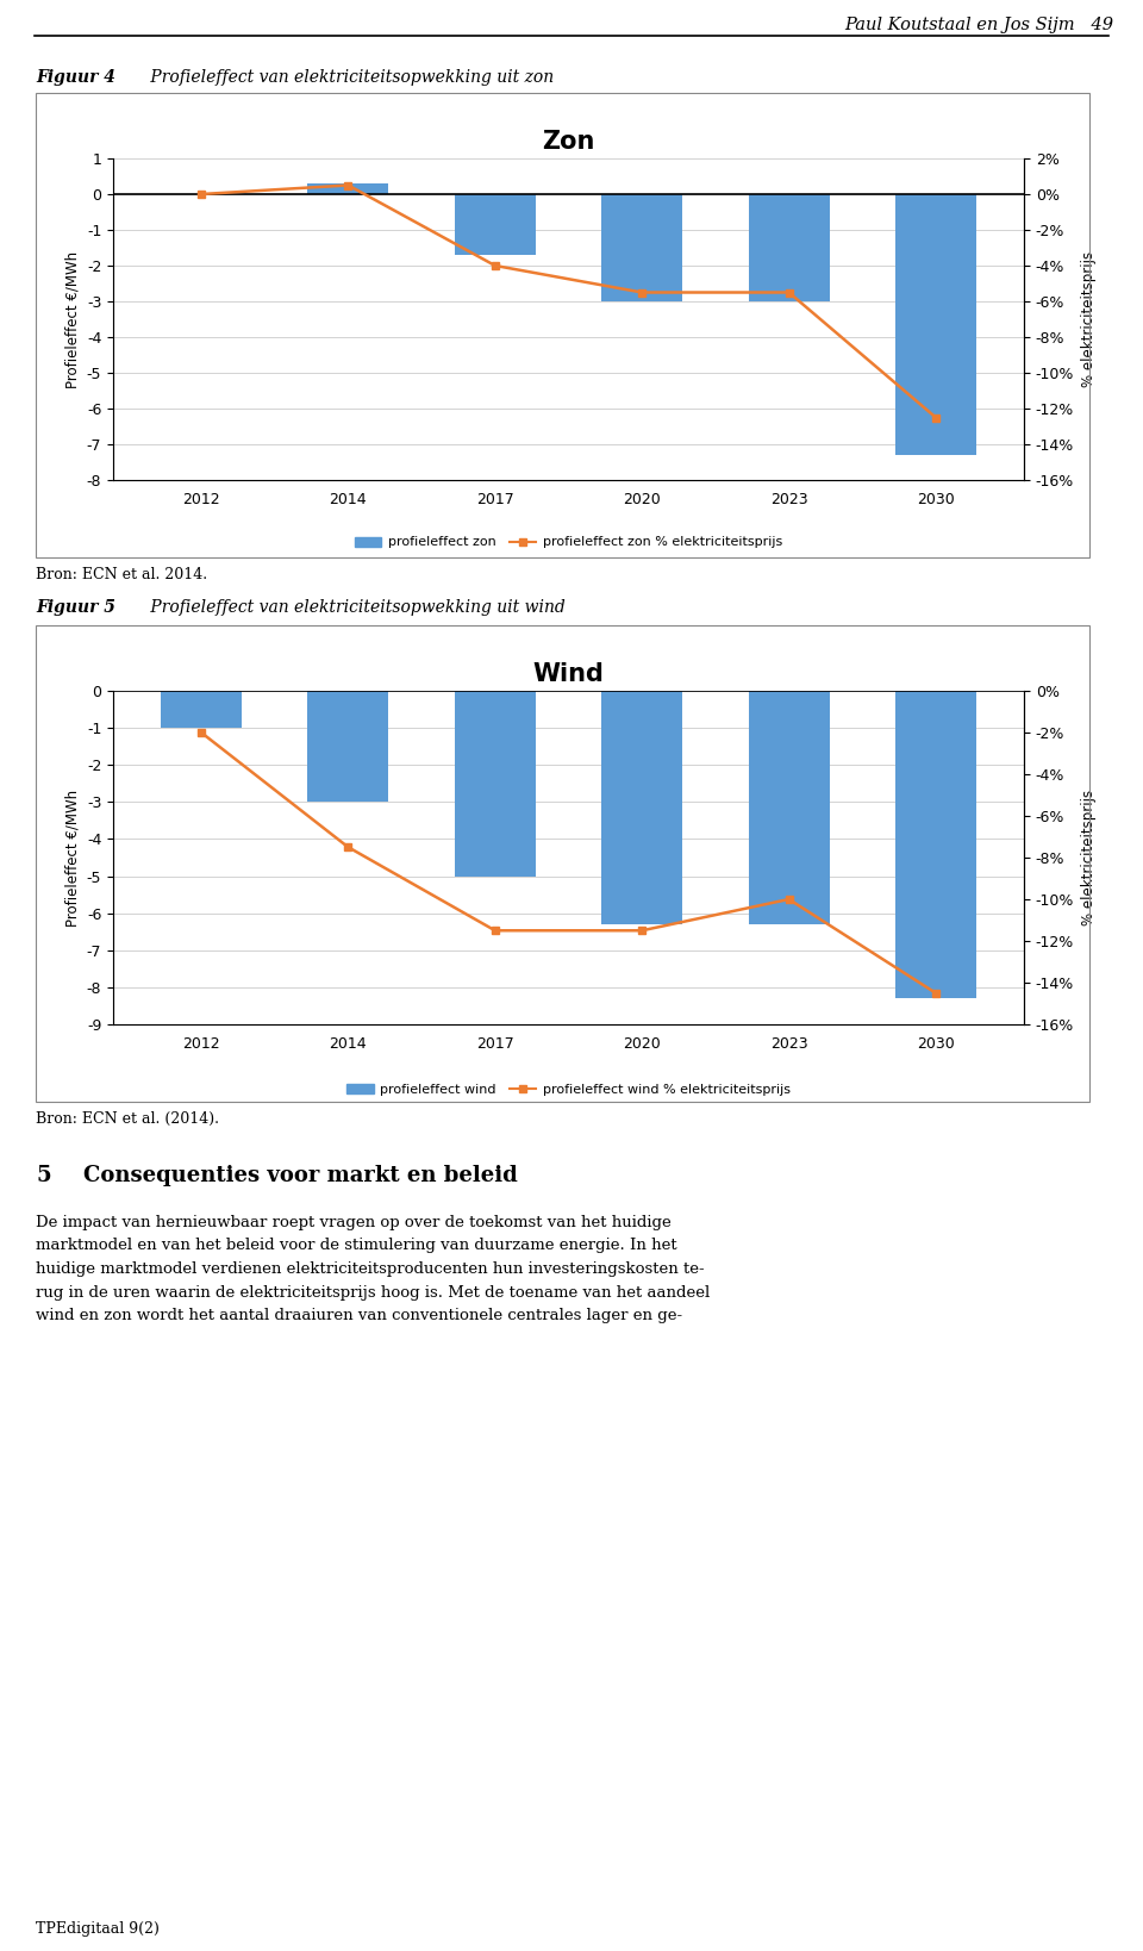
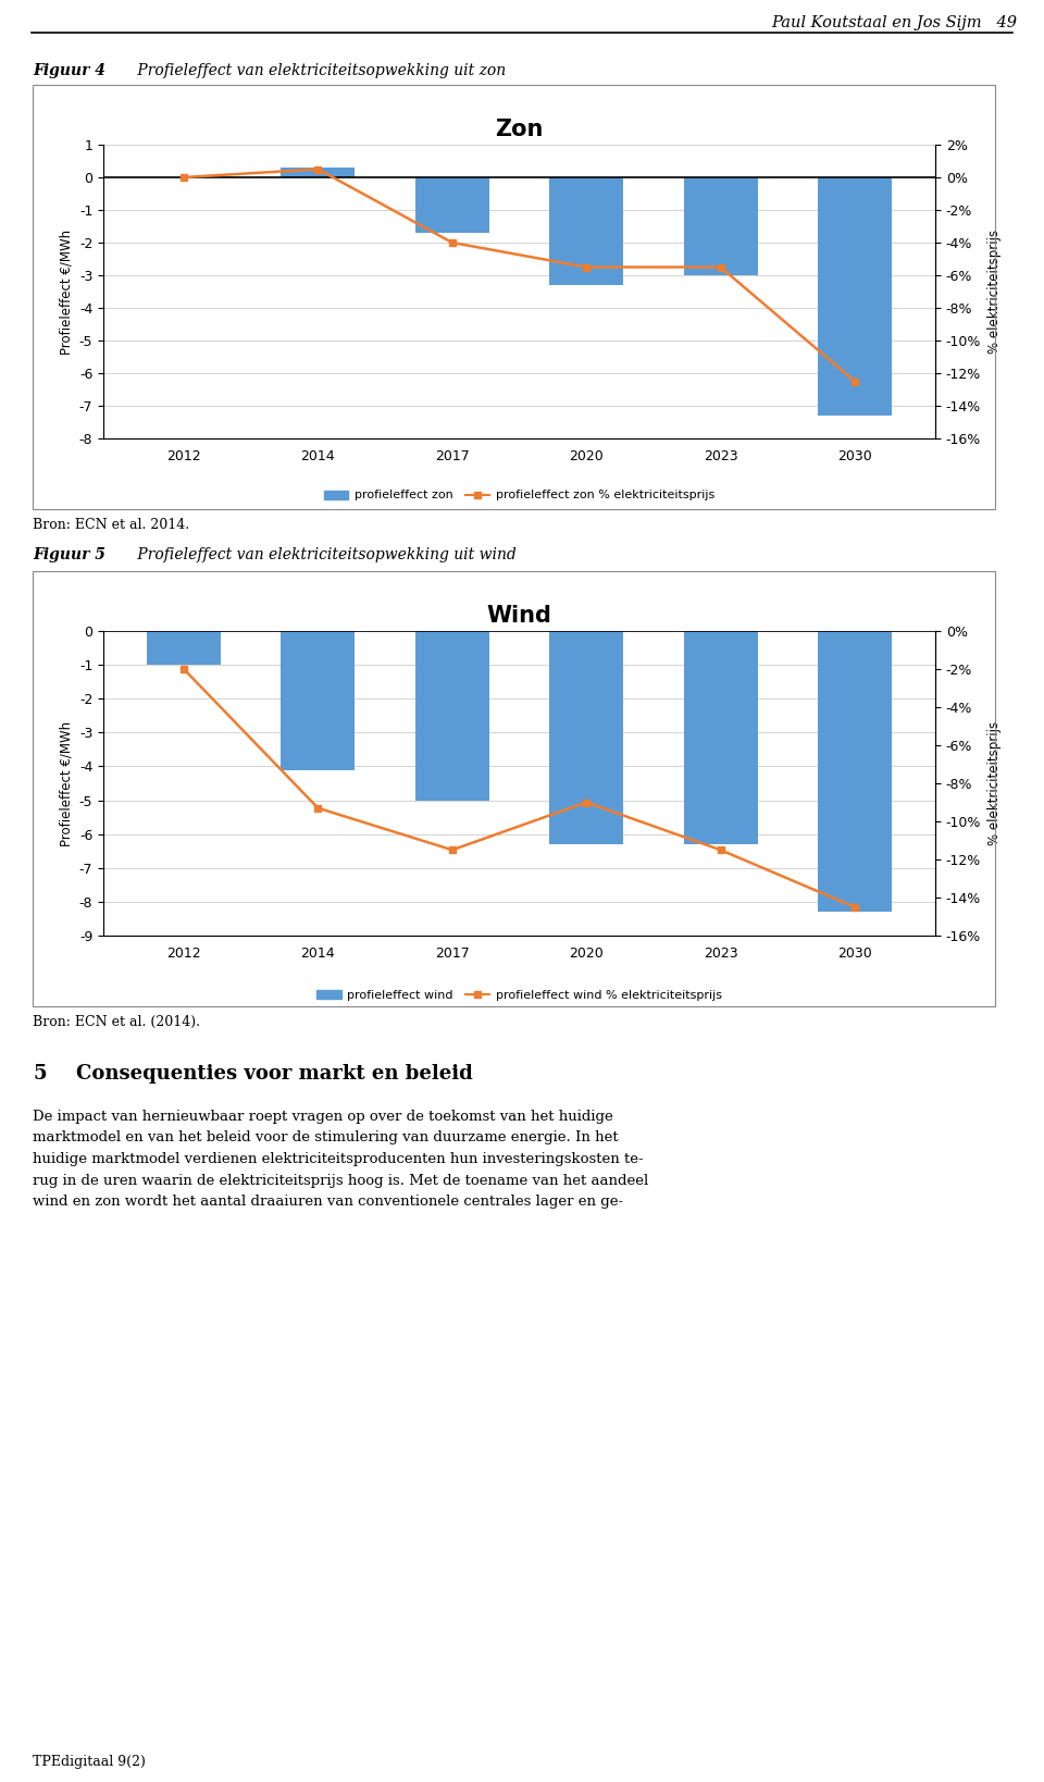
Zon/profieleffect zon/2020: -3.0 -> -3.3
Wind/profieleffect wind/2014: -3.0 -> -4.1
Wind/profieleffect wind % elektriciteitsprijs/2014: -7.5% -> -9.3%
Wind/profieleffect wind % elektriciteitsprijs/2020: -11.5% -> -9.0%
Wind/profieleffect wind % elektriciteitsprijs/2023: -10.0% -> -11.5%
